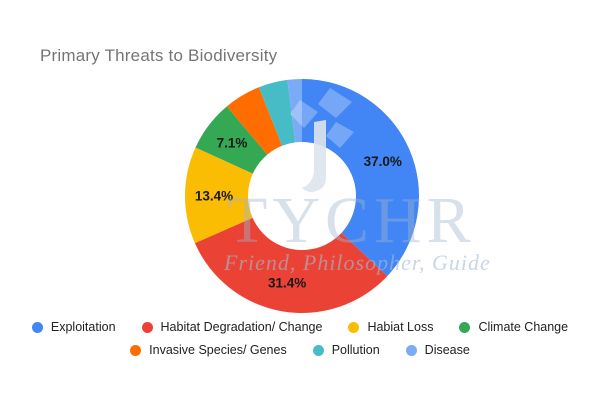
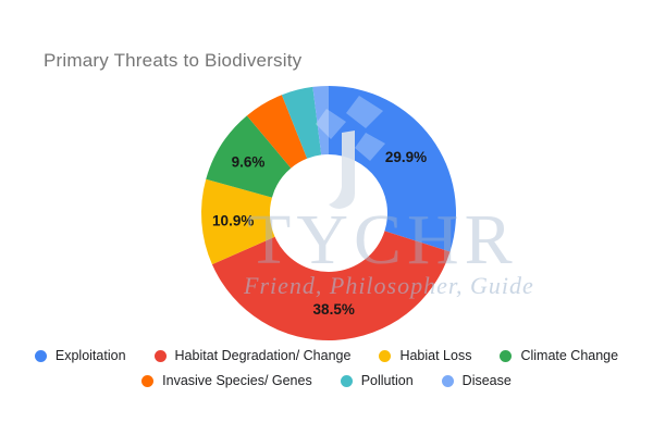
Exploitation: 37.0% -> 29.9%
Habitat Degradation/ Change: 31.4% -> 38.5%
Habiat Loss: 13.4% -> 10.9%
Climate Change: 7.1% -> 9.6%
